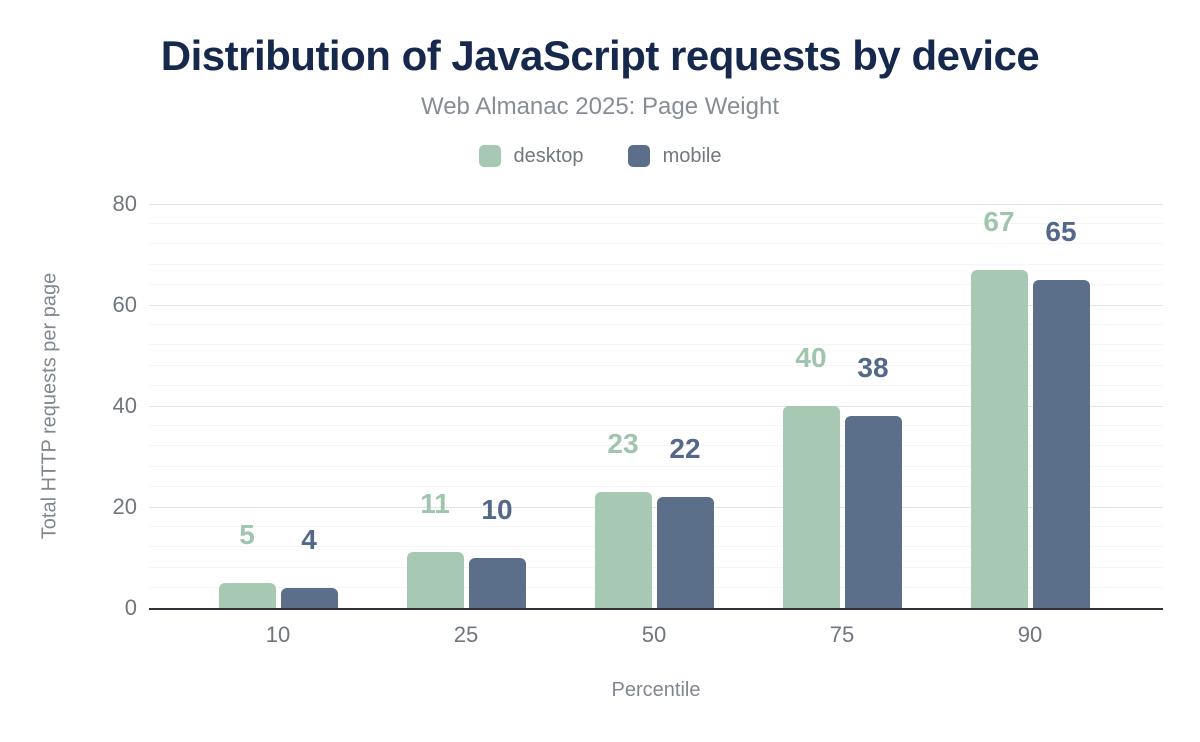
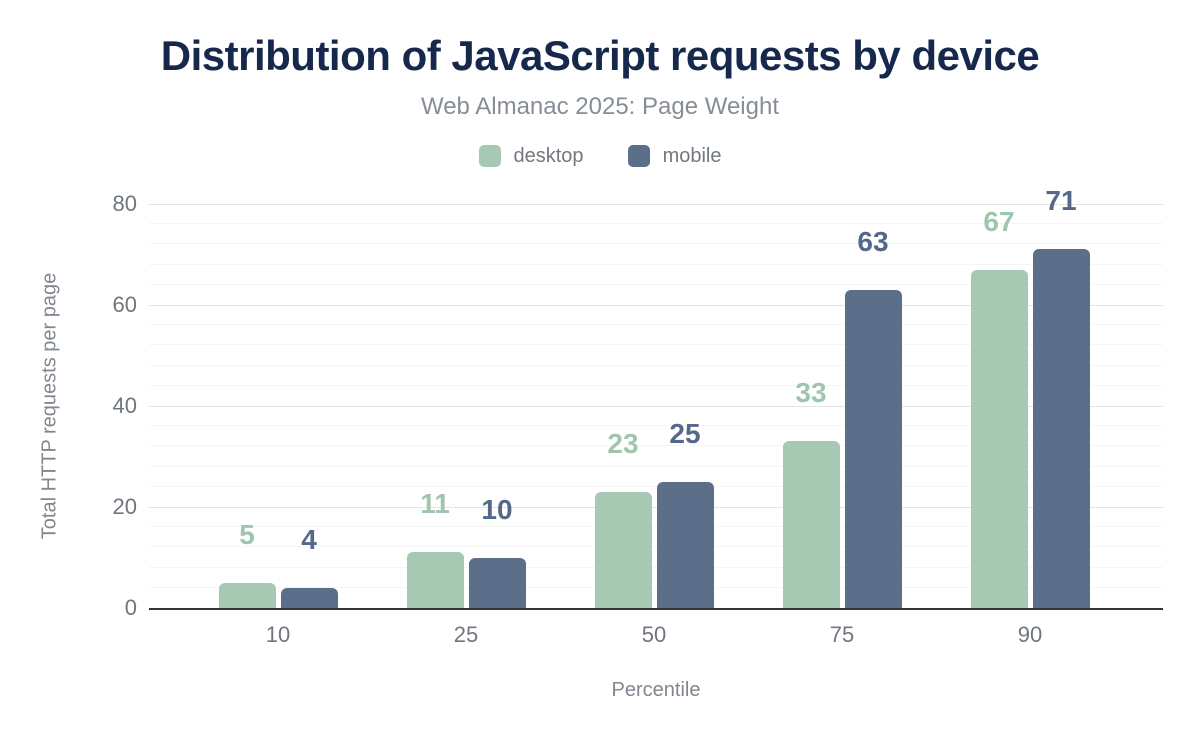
mobile/50: 22 -> 25
desktop/75: 40 -> 33
mobile/75: 38 -> 63
mobile/90: 65 -> 71
